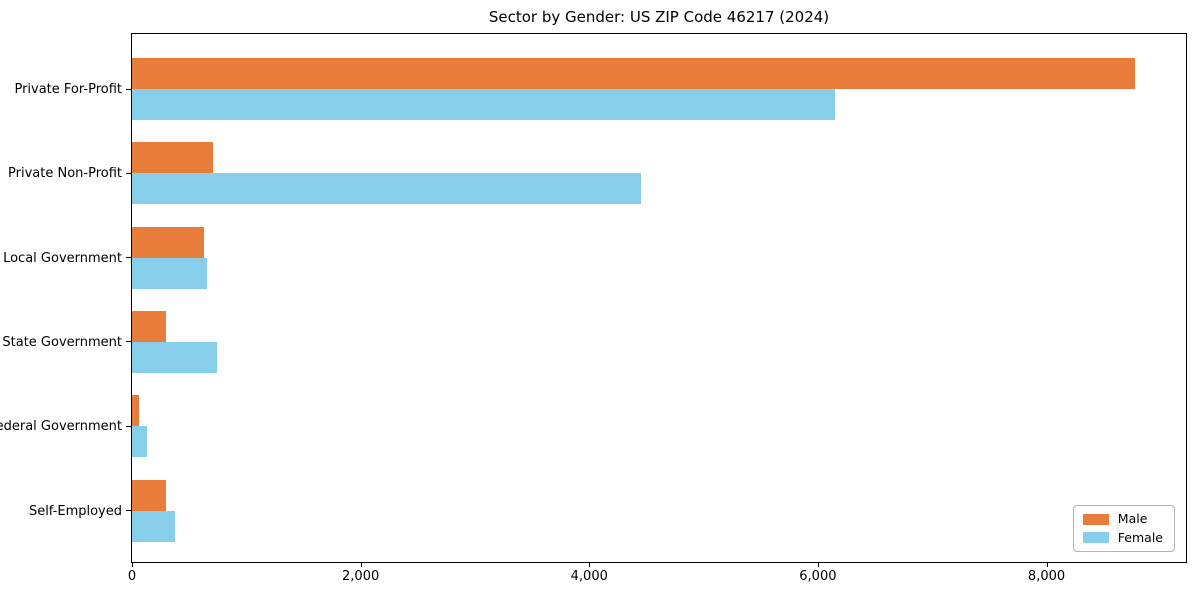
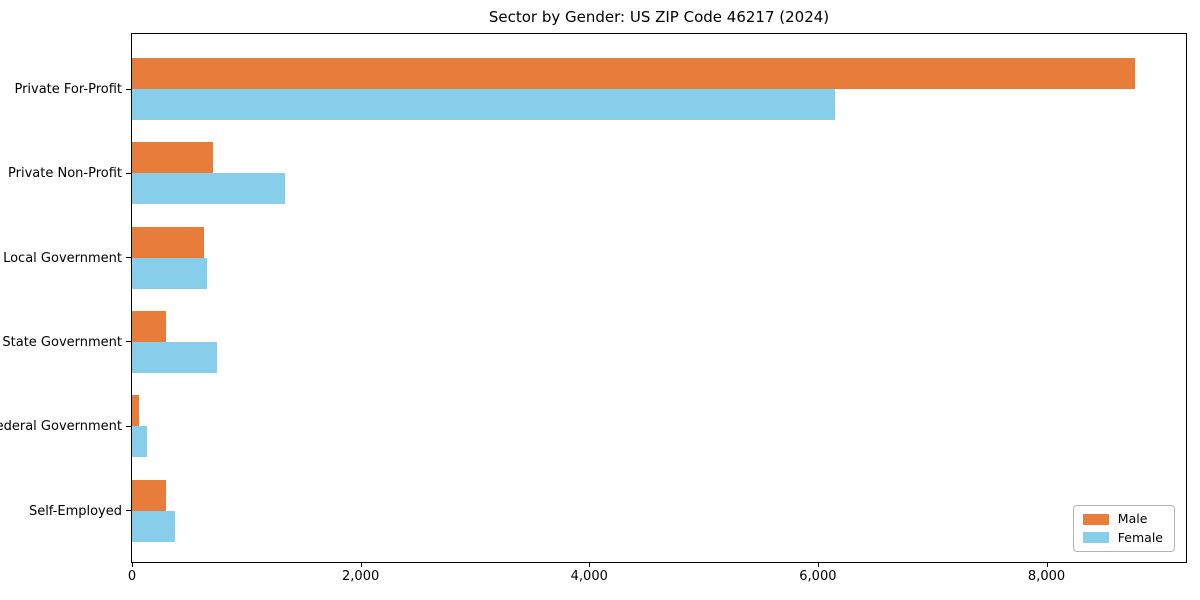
Female/Private Non-Profit: 4450 -> 1340
